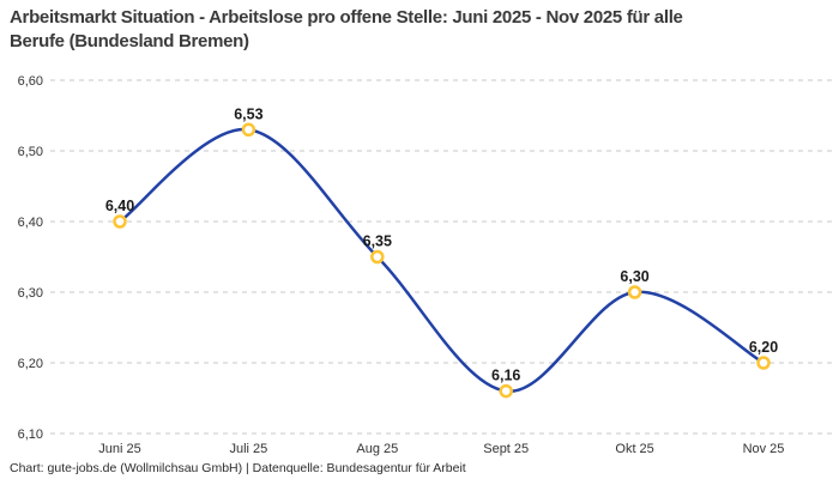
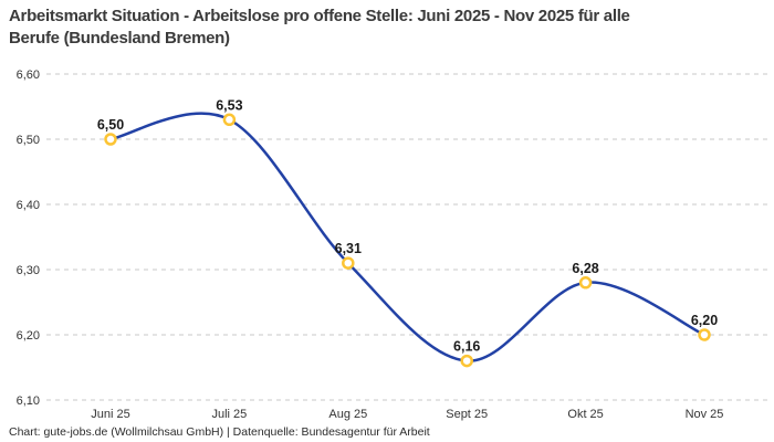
Juni 25: 6,40 -> 6,50
Aug 25: 6,35 -> 6,31
Okt 25: 6,30 -> 6,28
